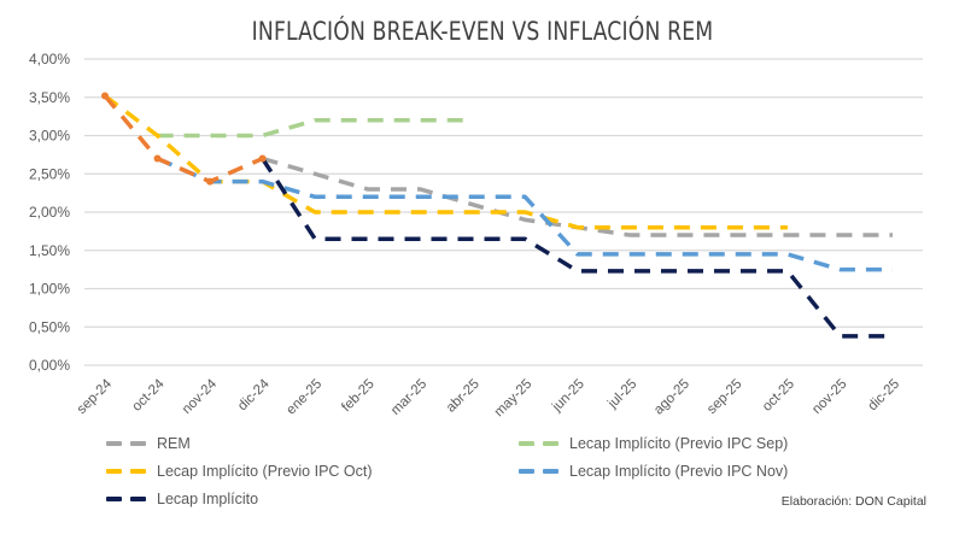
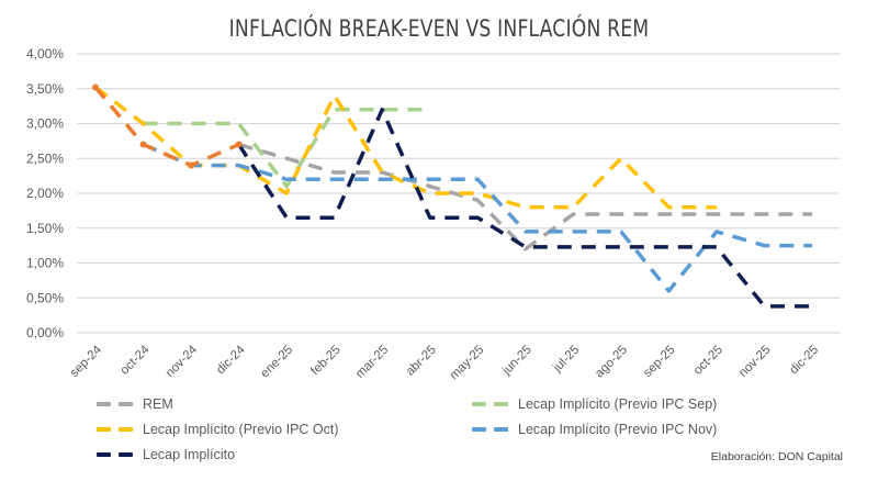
Lecap Implícito (Previo IPC Sep)/ene-25: 3,2% -> 2,1%
Lecap Implícito (Previo IPC Oct)/feb-25: 2,0% -> 3,4%
Lecap Implícito (Previo IPC Oct)/mar-25: 2,0% -> 2,3%
Lecap Implícito/mar-25: 1,6% -> 3,2%
REM/jun-25: 1,8% -> 1,2%
Lecap Implícito (Previo IPC Oct)/ago-25: 1,8% -> 2,5%
Lecap Implícito (Previo IPC Nov)/sep-25: 1,4% -> 0,6%
